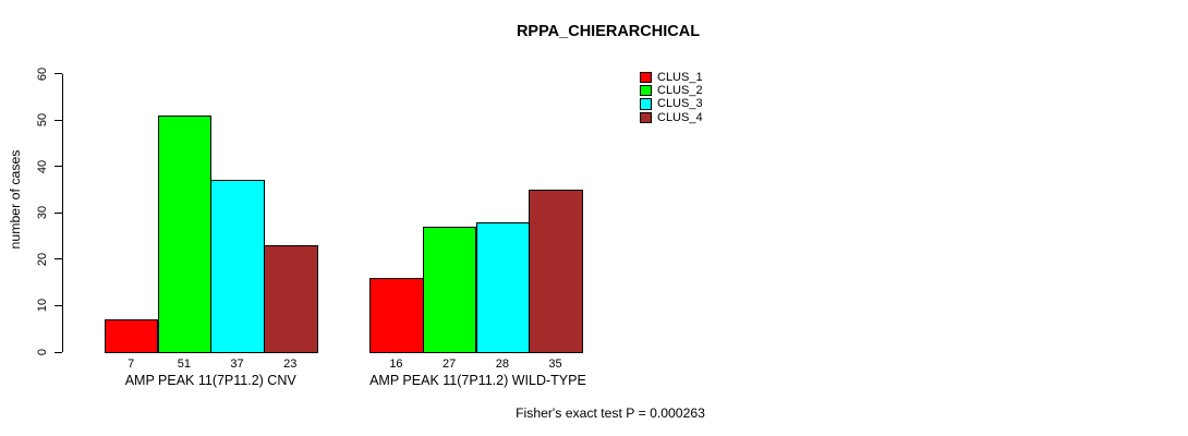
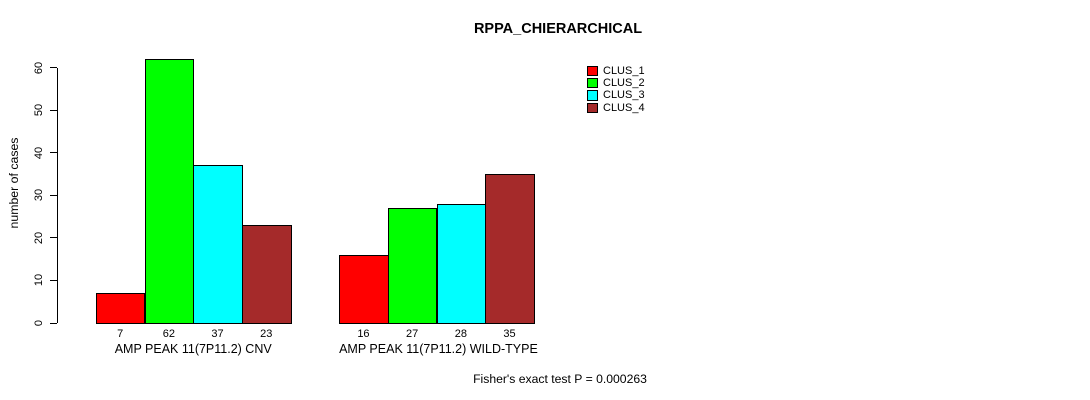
CLUS_2/AMP PEAK 11(7P11.2) CNV: 51 -> 62
